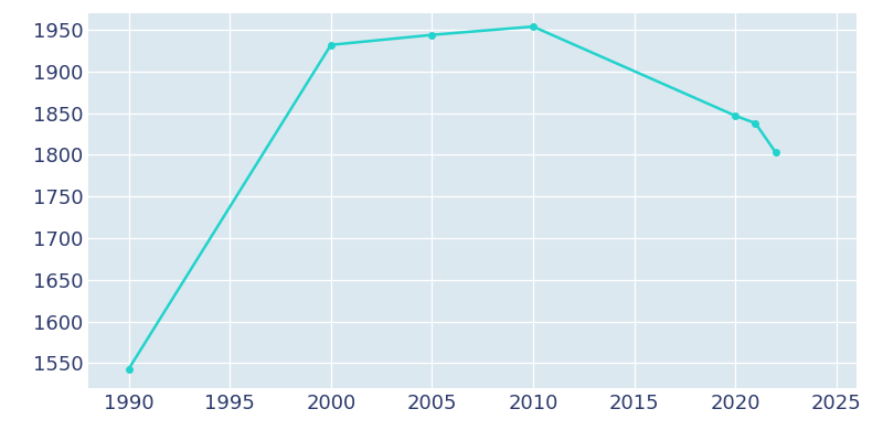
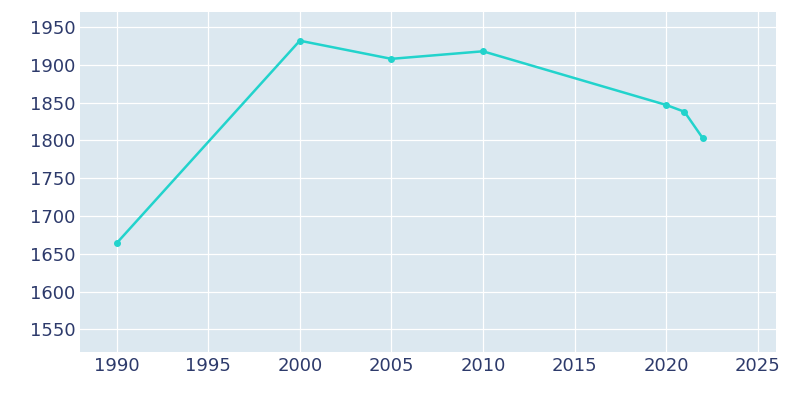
1990: 1543 -> 1664
2005: 1944 -> 1908
2010: 1954 -> 1918
